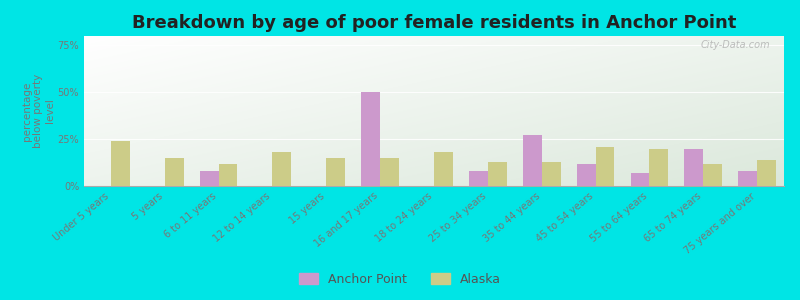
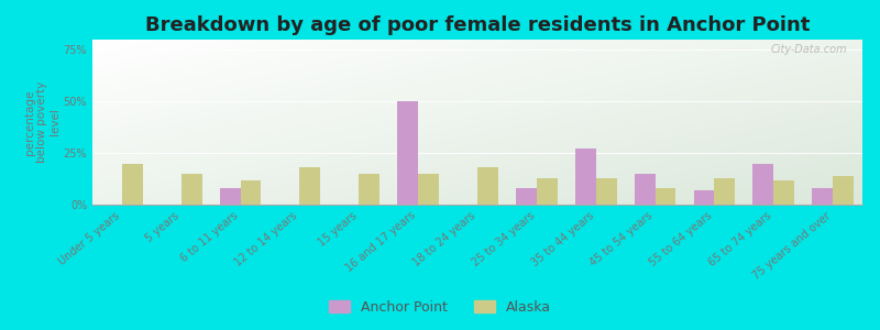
Alaska/Under 5 years: 24% -> 20%
Anchor Point/45 to 54 years: 12% -> 15%
Alaska/45 to 54 years: 21% -> 8%
Alaska/55 to 64 years: 20% -> 13%
